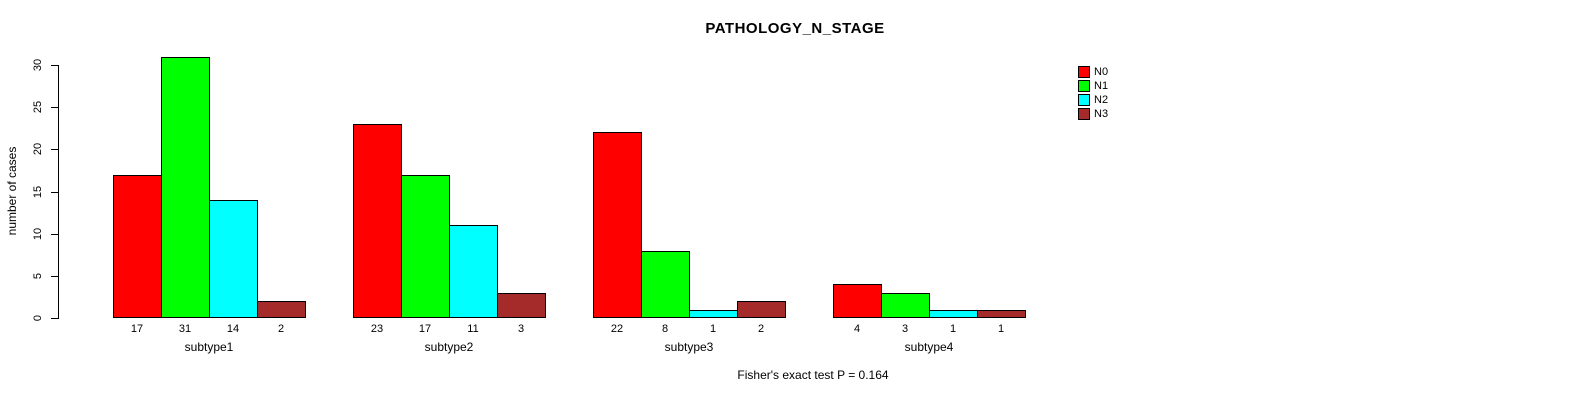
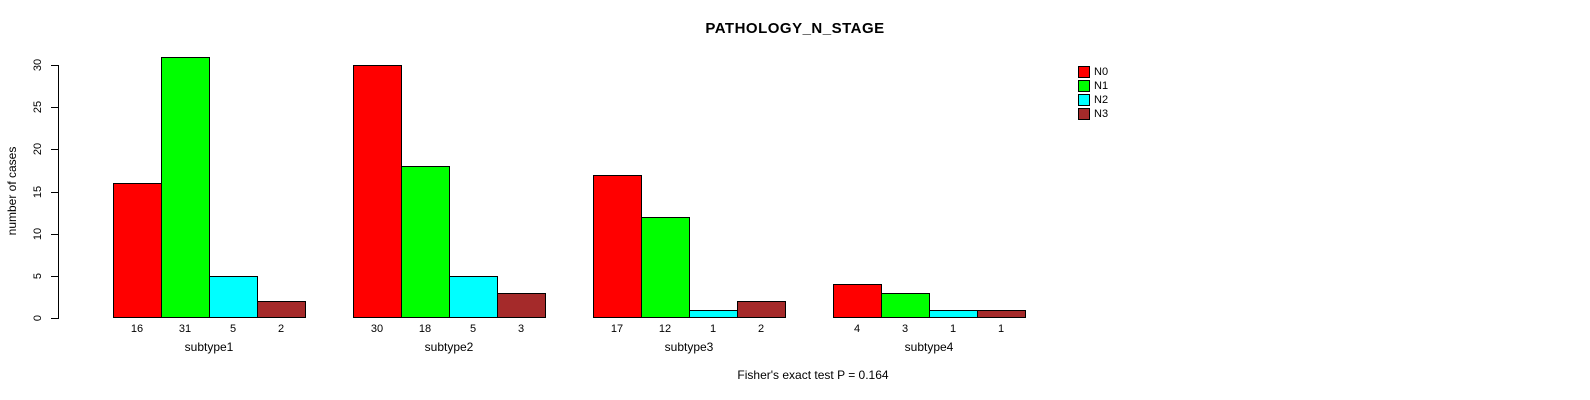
N0/subtype1: 17 -> 16
N2/subtype1: 14 -> 5
N0/subtype2: 23 -> 30
N1/subtype2: 17 -> 18
N2/subtype2: 11 -> 5
N0/subtype3: 22 -> 17
N1/subtype3: 8 -> 12
